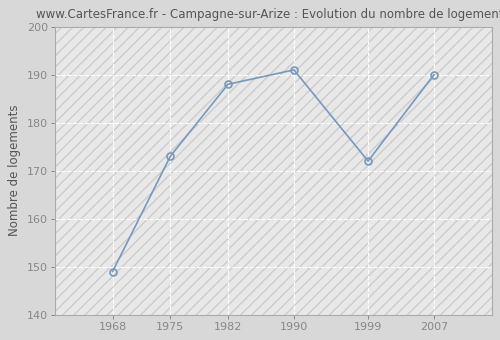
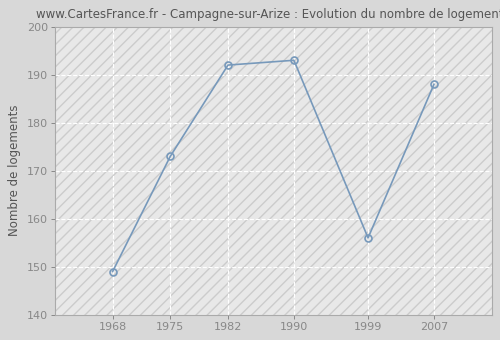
1982: 188 -> 192
1990: 191 -> 193
1999: 172 -> 156
2007: 190 -> 188
